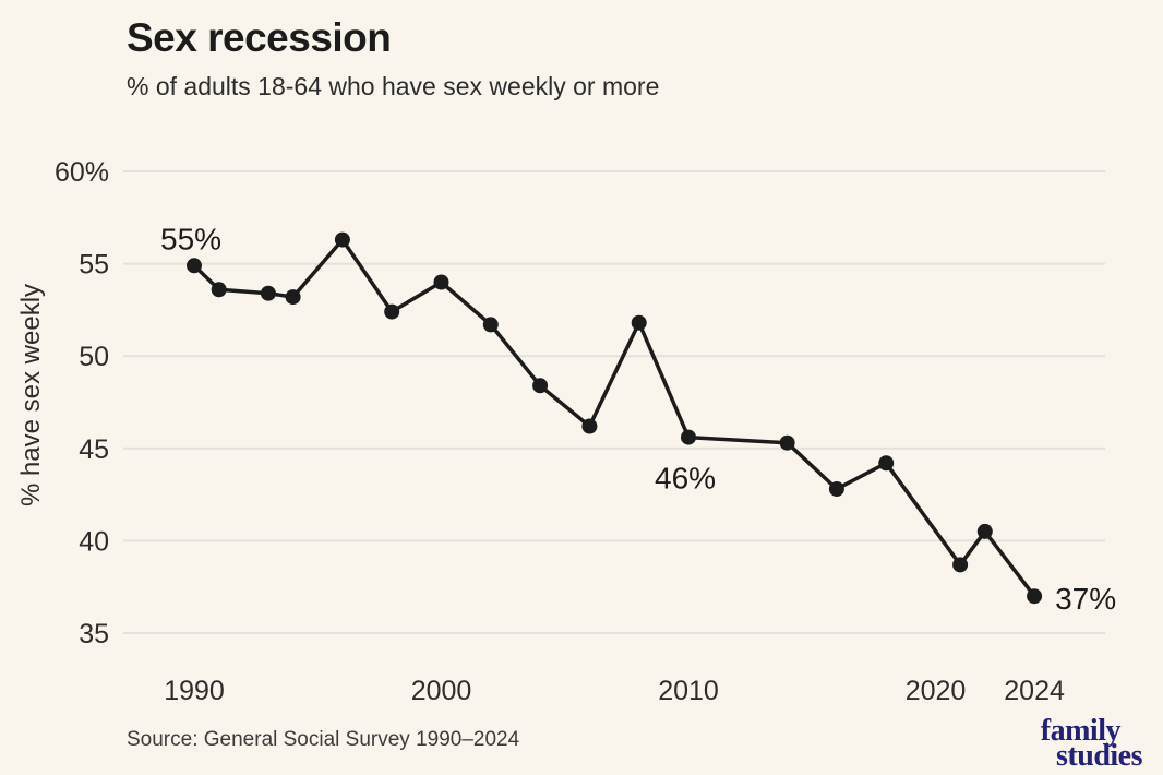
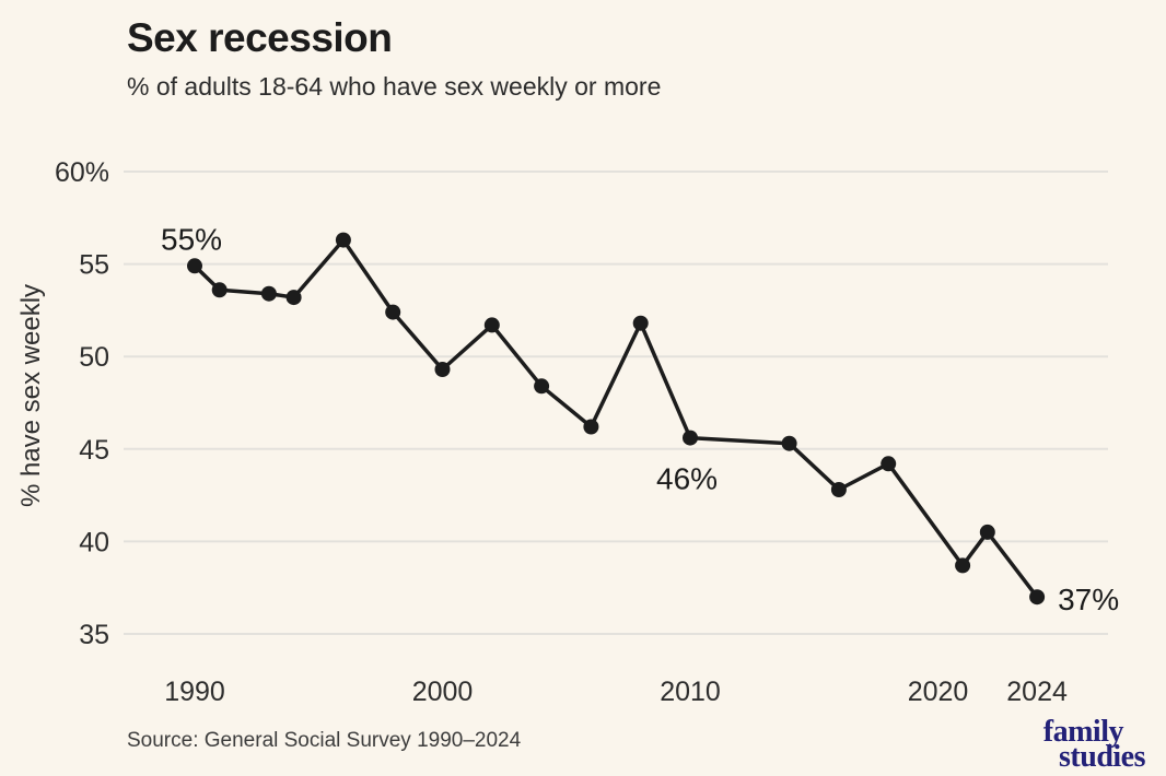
2000: 54.0% -> 49.3%
